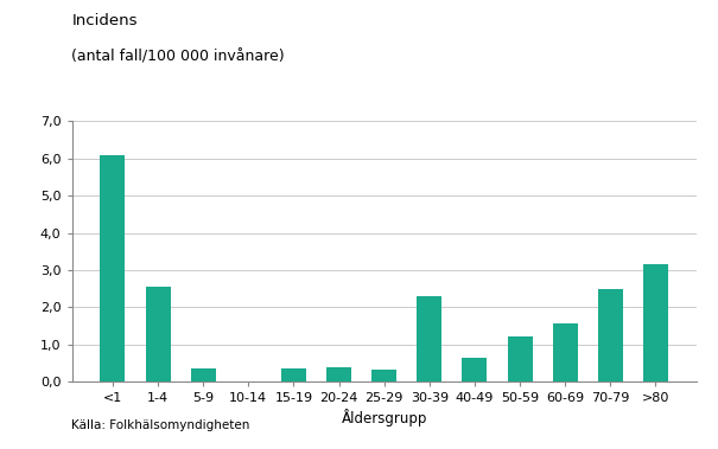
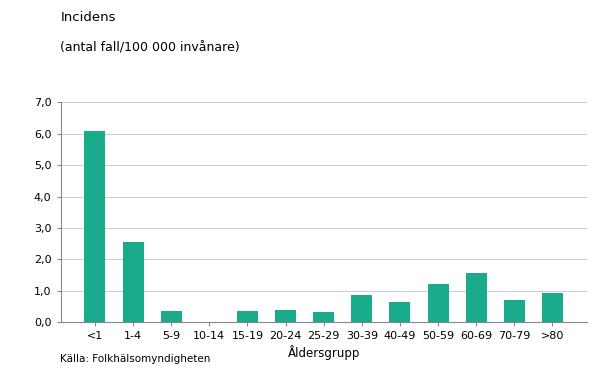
30-39: 2,30 -> 0,85
70-79: 2,50 -> 0,70
>80: 3,15 -> 0,92
